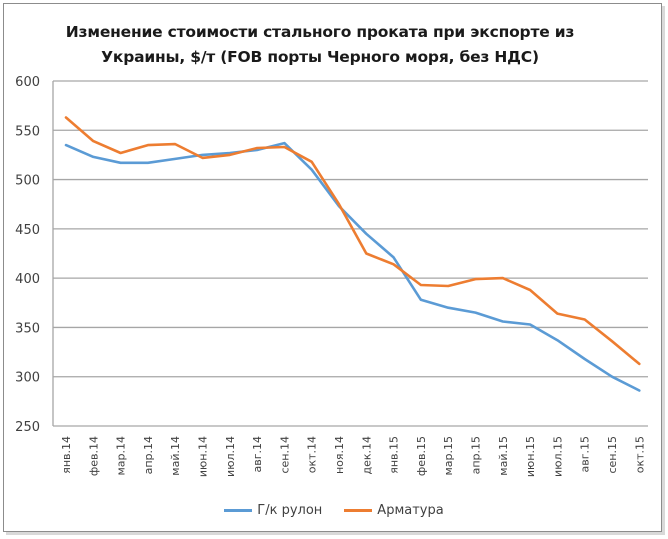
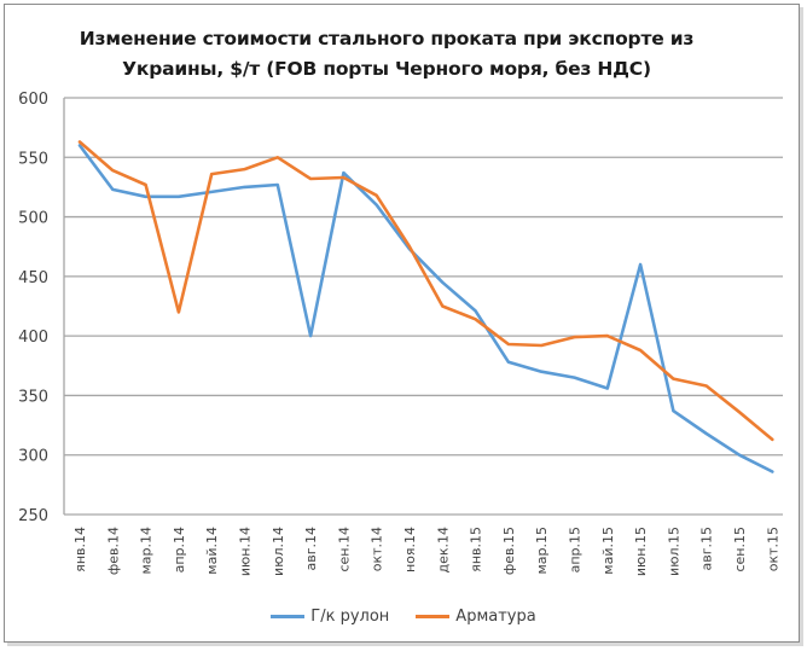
Г/к рулон/янв.14: 540 -> 560
Арматура/апр.14: 540 -> 420
Арматура/июн.14: 520 -> 540
Арматура/июл.14: 520 -> 550
Г/к рулон/авг.14: 530 -> 400
Г/к рулон/июн.15: 350 -> 460
